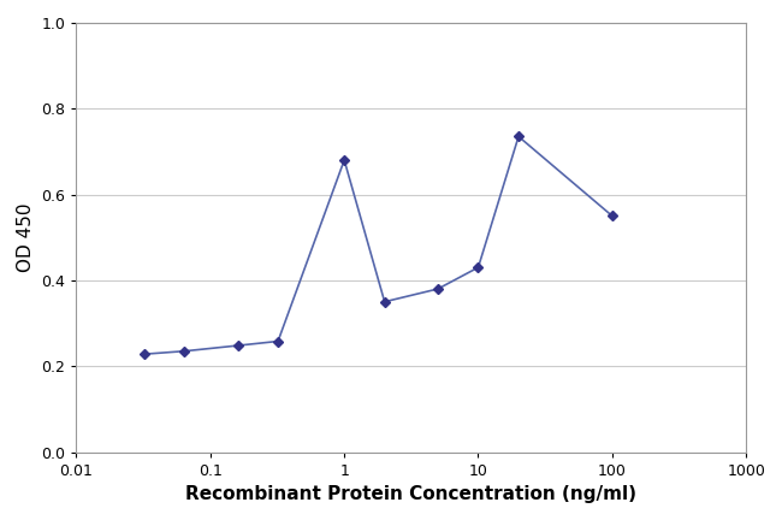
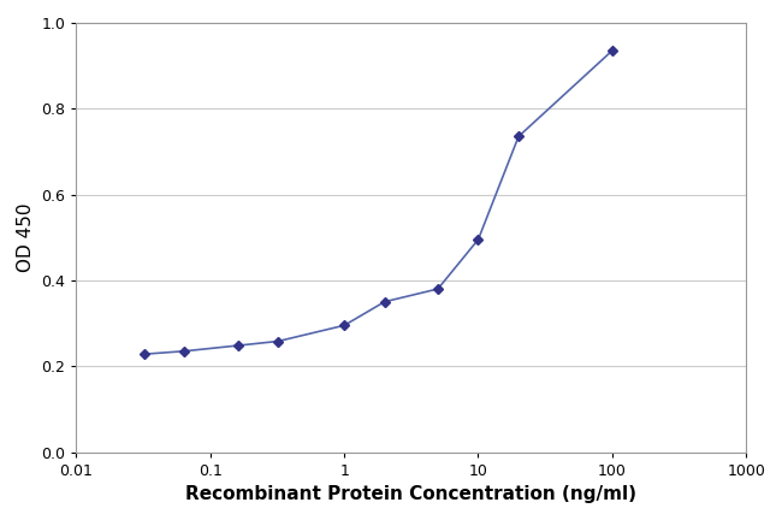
1: 0.680 -> 0.295
10: 0.430 -> 0.495
100: 0.550 -> 0.935
